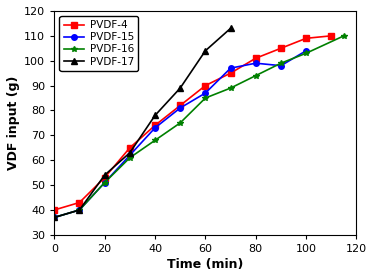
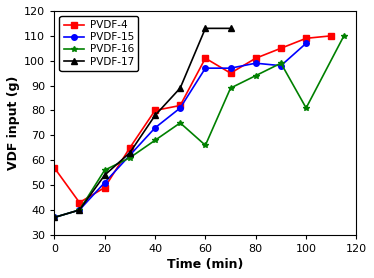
PVDF-4/0: 40 -> 57
PVDF-4/20: 53 -> 49
PVDF-16/20: 51 -> 56
PVDF-4/40: 74 -> 80
PVDF-4/60: 90 -> 101
PVDF-15/60: 87 -> 97
PVDF-16/60: 85 -> 66
PVDF-17/60: 104 -> 113
PVDF-15/100: 104 -> 107
PVDF-16/100: 103 -> 81
